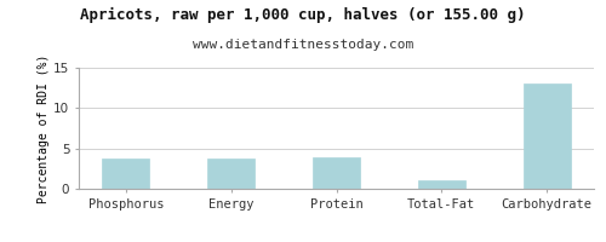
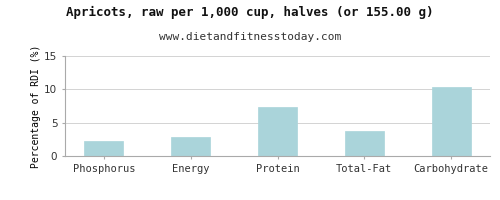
Phosphorus: 3.8 -> 2.2
Energy: 3.8 -> 2.8
Protein: 3.9 -> 7.4
Total-Fat: 1.1 -> 3.8
Carbohydrate: 13.0 -> 10.4
